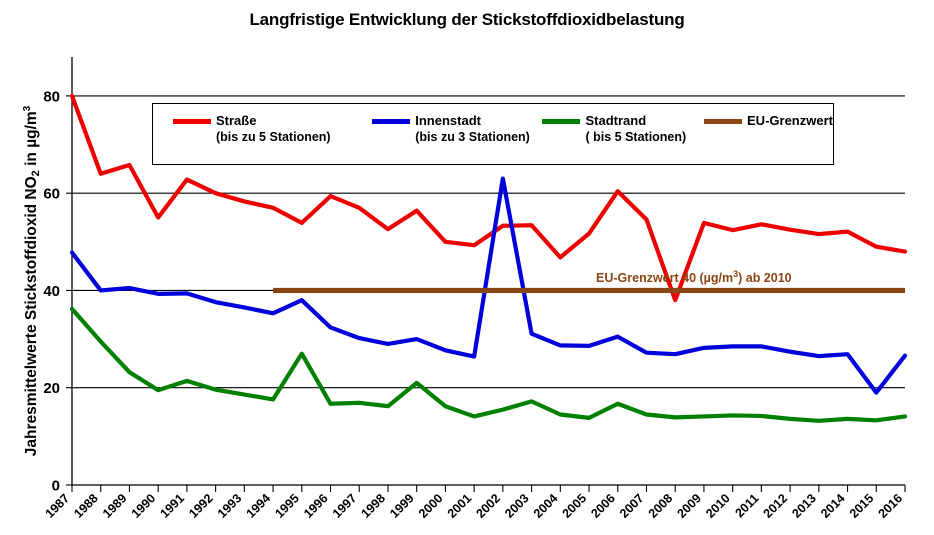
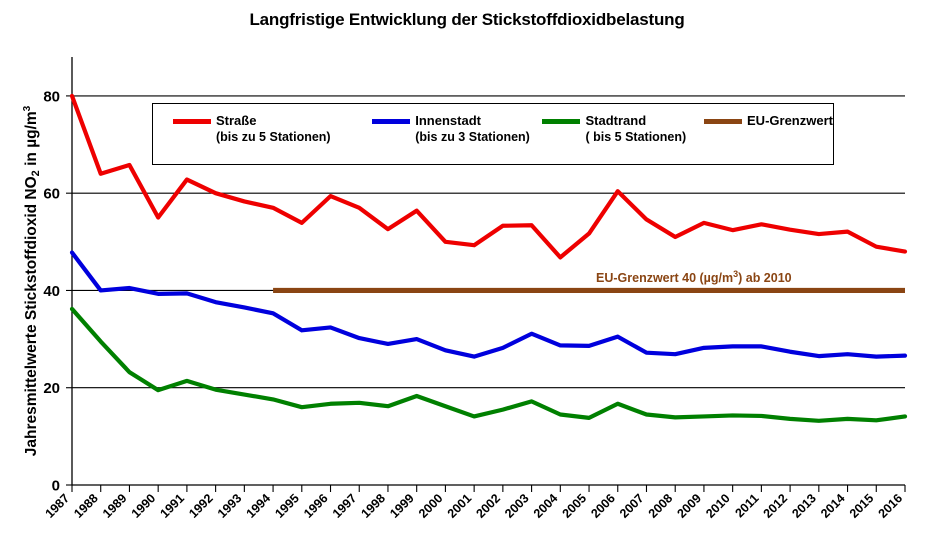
Innenstadt/1995: 38 -> 32
Stadtrand/1995: 27 -> 16
Stadtrand/1999: 21 -> 18
Innenstadt/2002: 63 -> 28
Straße/2008: 38 -> 51
Innenstadt/2015: 19 -> 26
